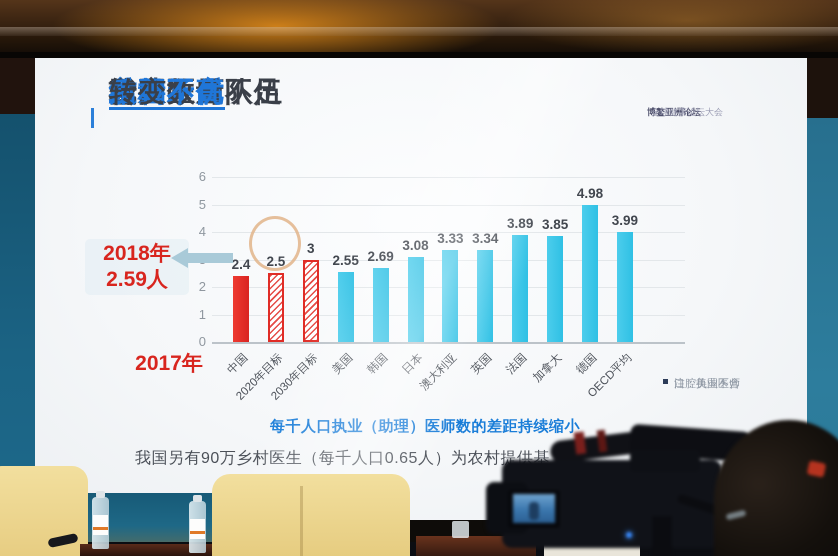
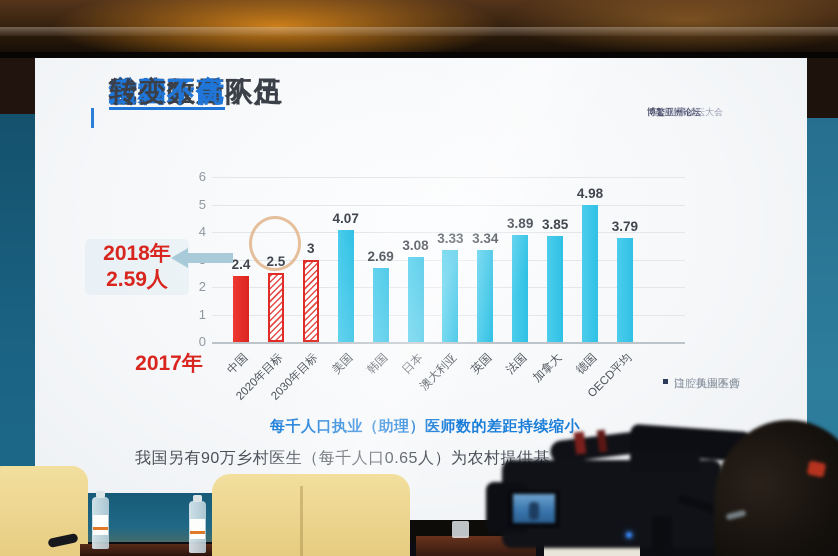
美国: 2.55 -> 4.07
OECD平均: 3.99 -> 3.79
